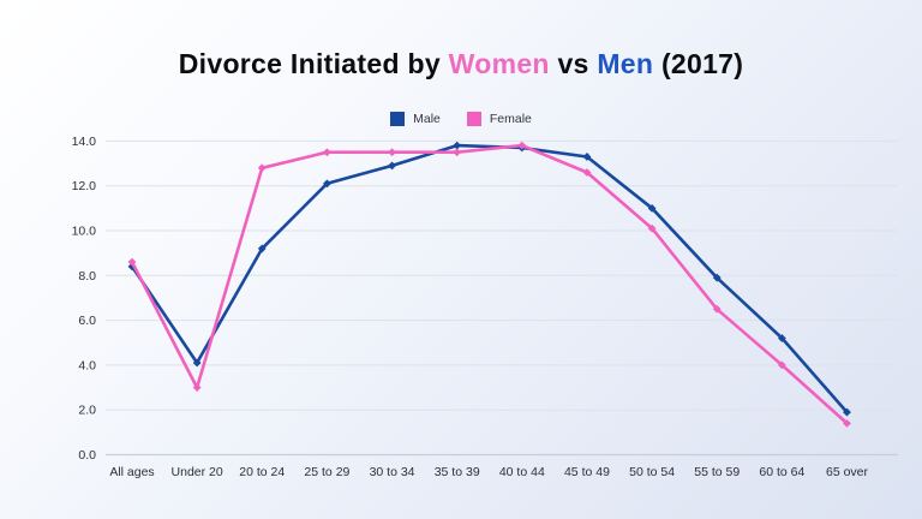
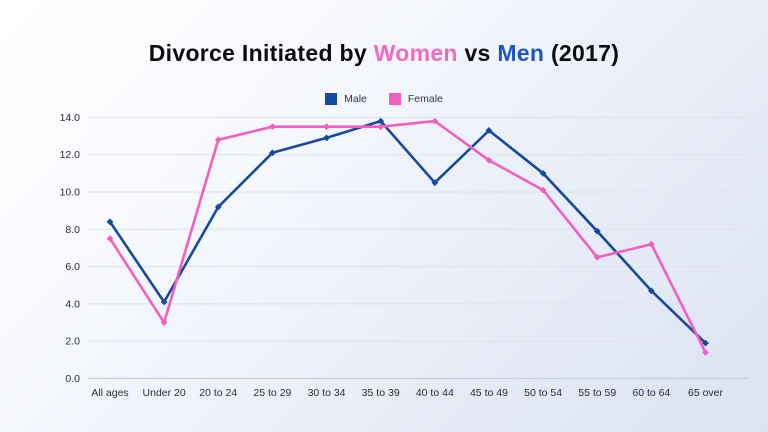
Female/All ages: 8.6 -> 7.5
Male/40 to 44: 13.7 -> 10.5
Female/45 to 49: 12.6 -> 11.7
Male/60 to 64: 5.2 -> 4.7
Female/60 to 64: 4.0 -> 7.2
